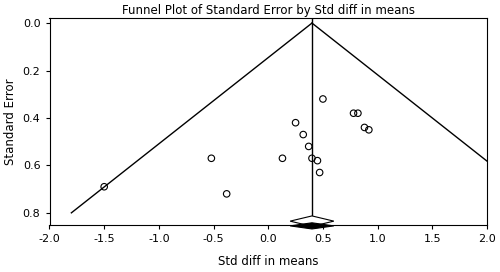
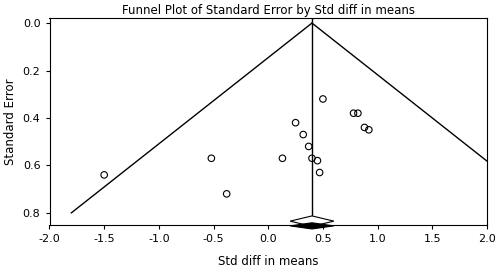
-1.5: 0.69 -> 0.64
